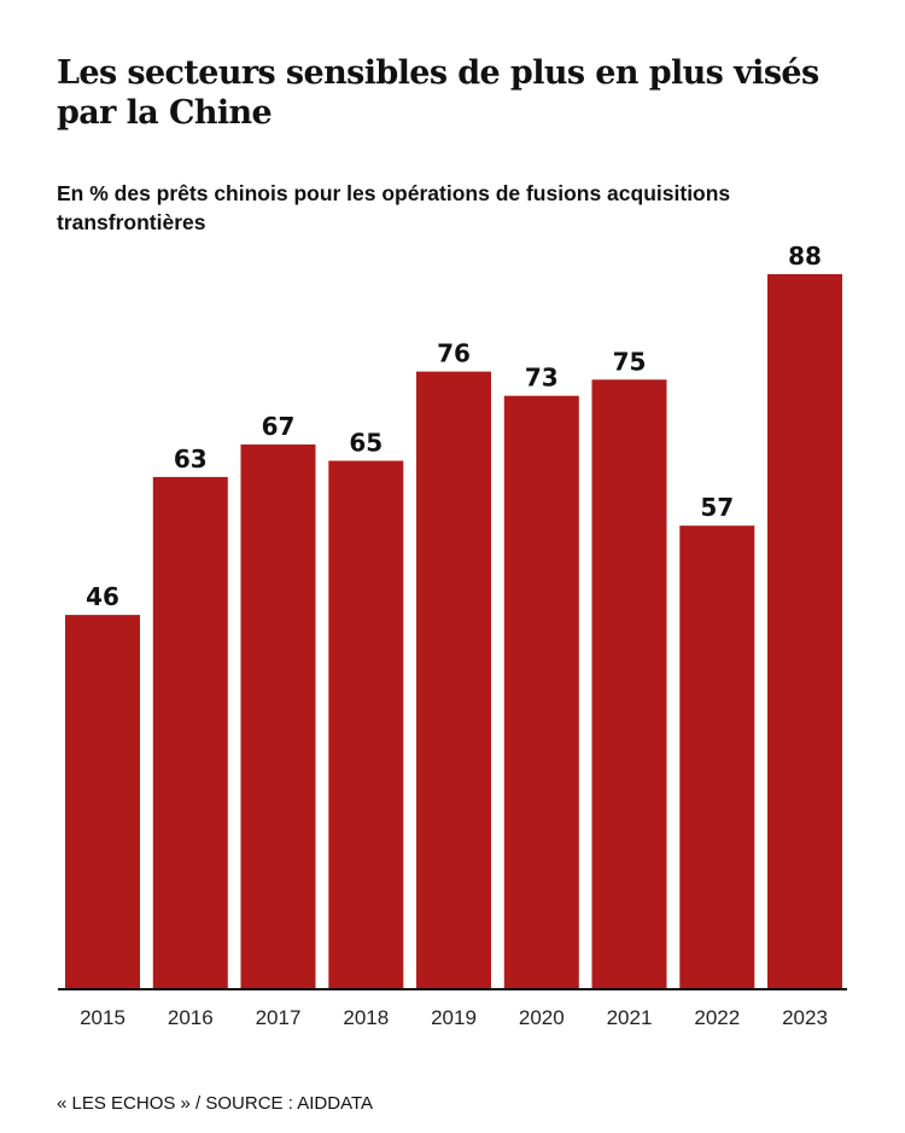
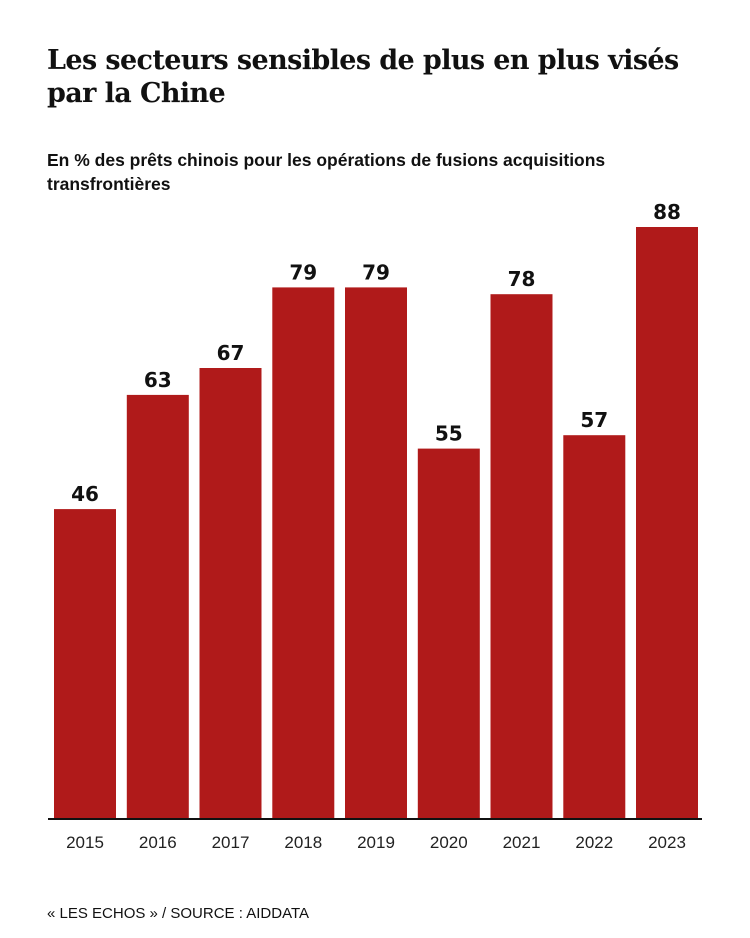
2018: 65 -> 79
2019: 76 -> 79
2020: 73 -> 55
2021: 75 -> 78
